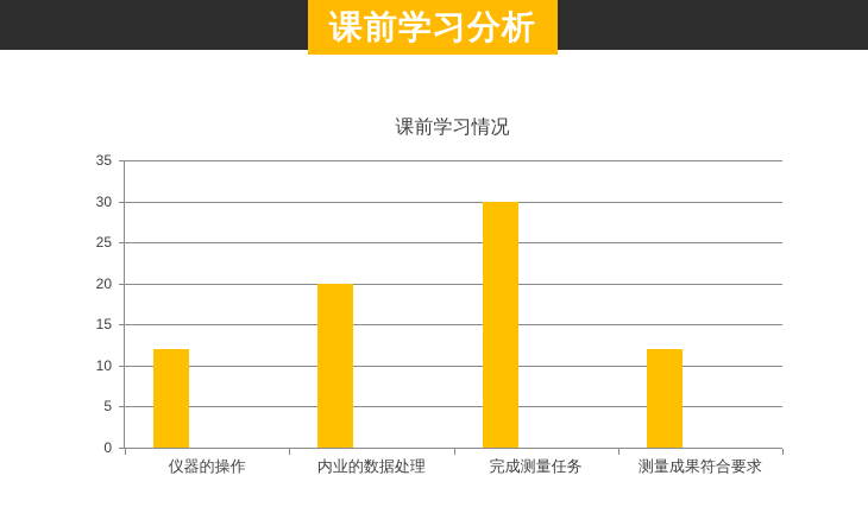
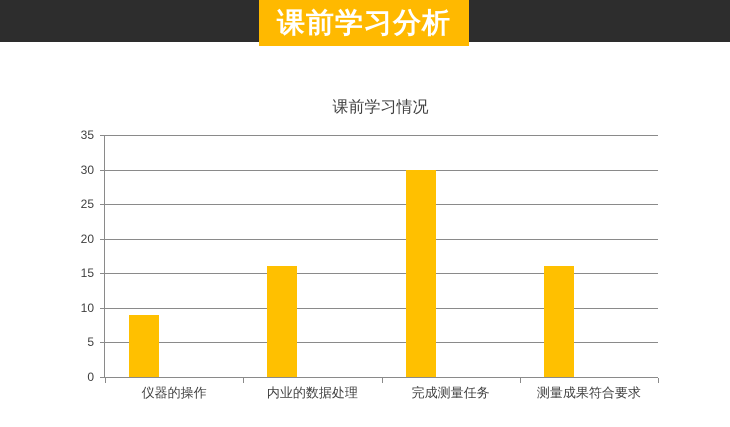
仪器的操作: 12 -> 9
内业的数据处理: 20 -> 16
测量成果符合要求: 12 -> 16
